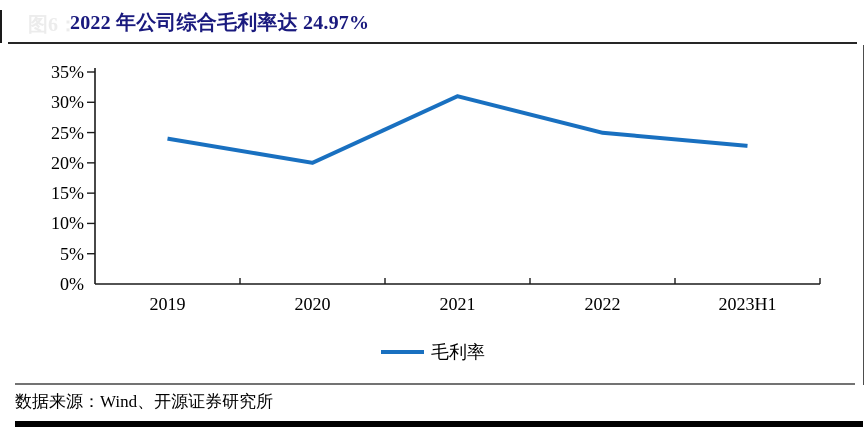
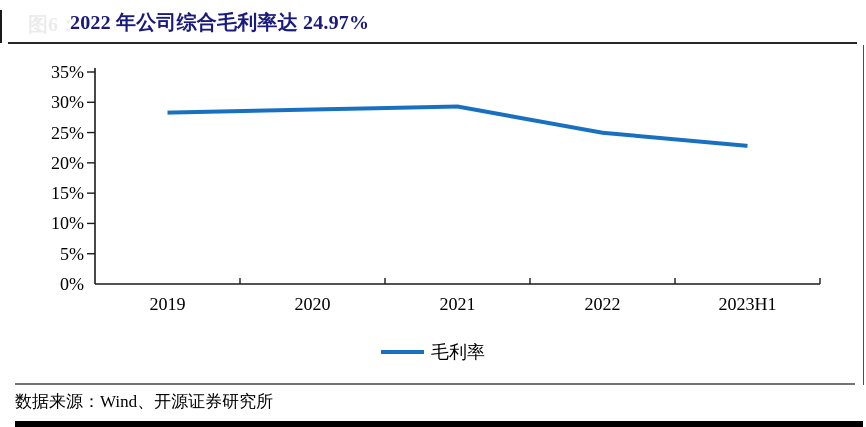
2019: 24% -> 28%
2020: 20% -> 29%
2021: 31% -> 29%
